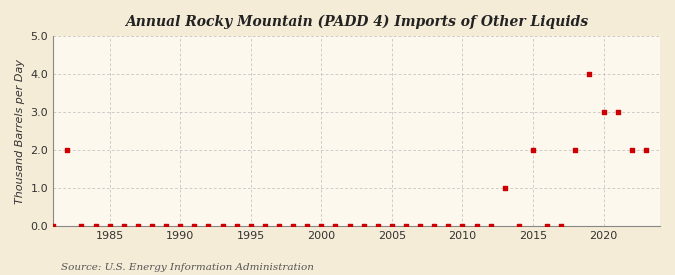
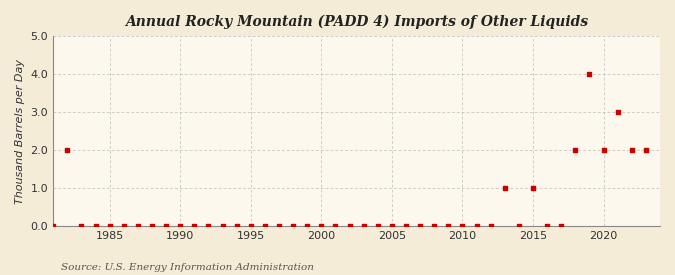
2015: 2 -> 1
2020: 3 -> 2
